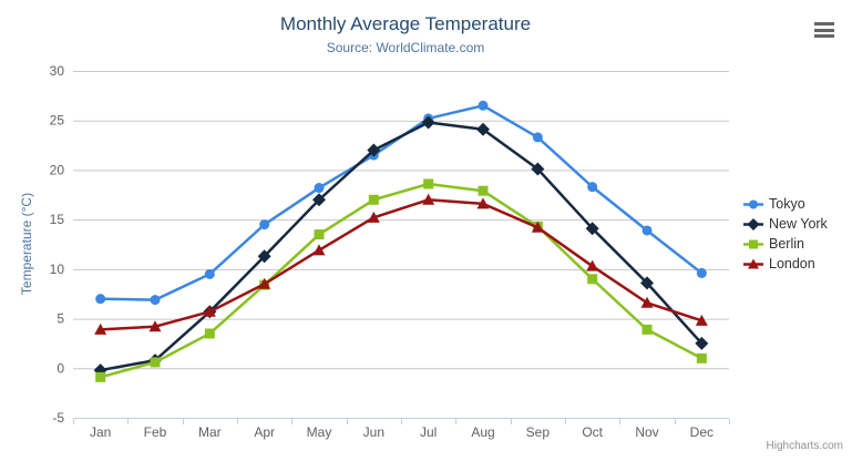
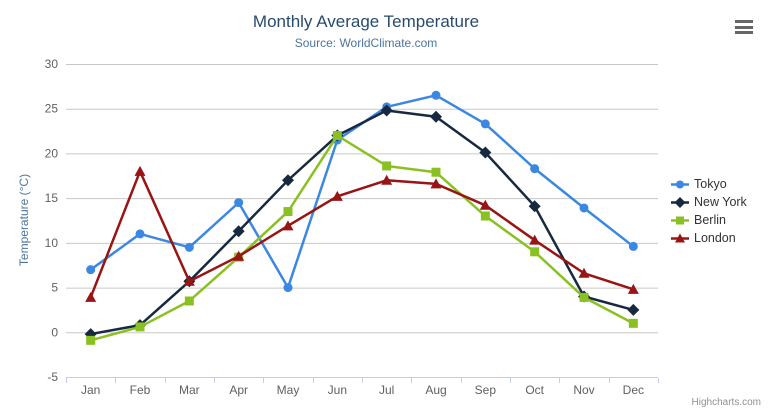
Tokyo/Feb: 7 -> 11
London/Feb: 4 -> 18
Tokyo/May: 18 -> 5
Berlin/Jun: 17 -> 22
Berlin/Sep: 14 -> 13
New York/Nov: 9 -> 4
